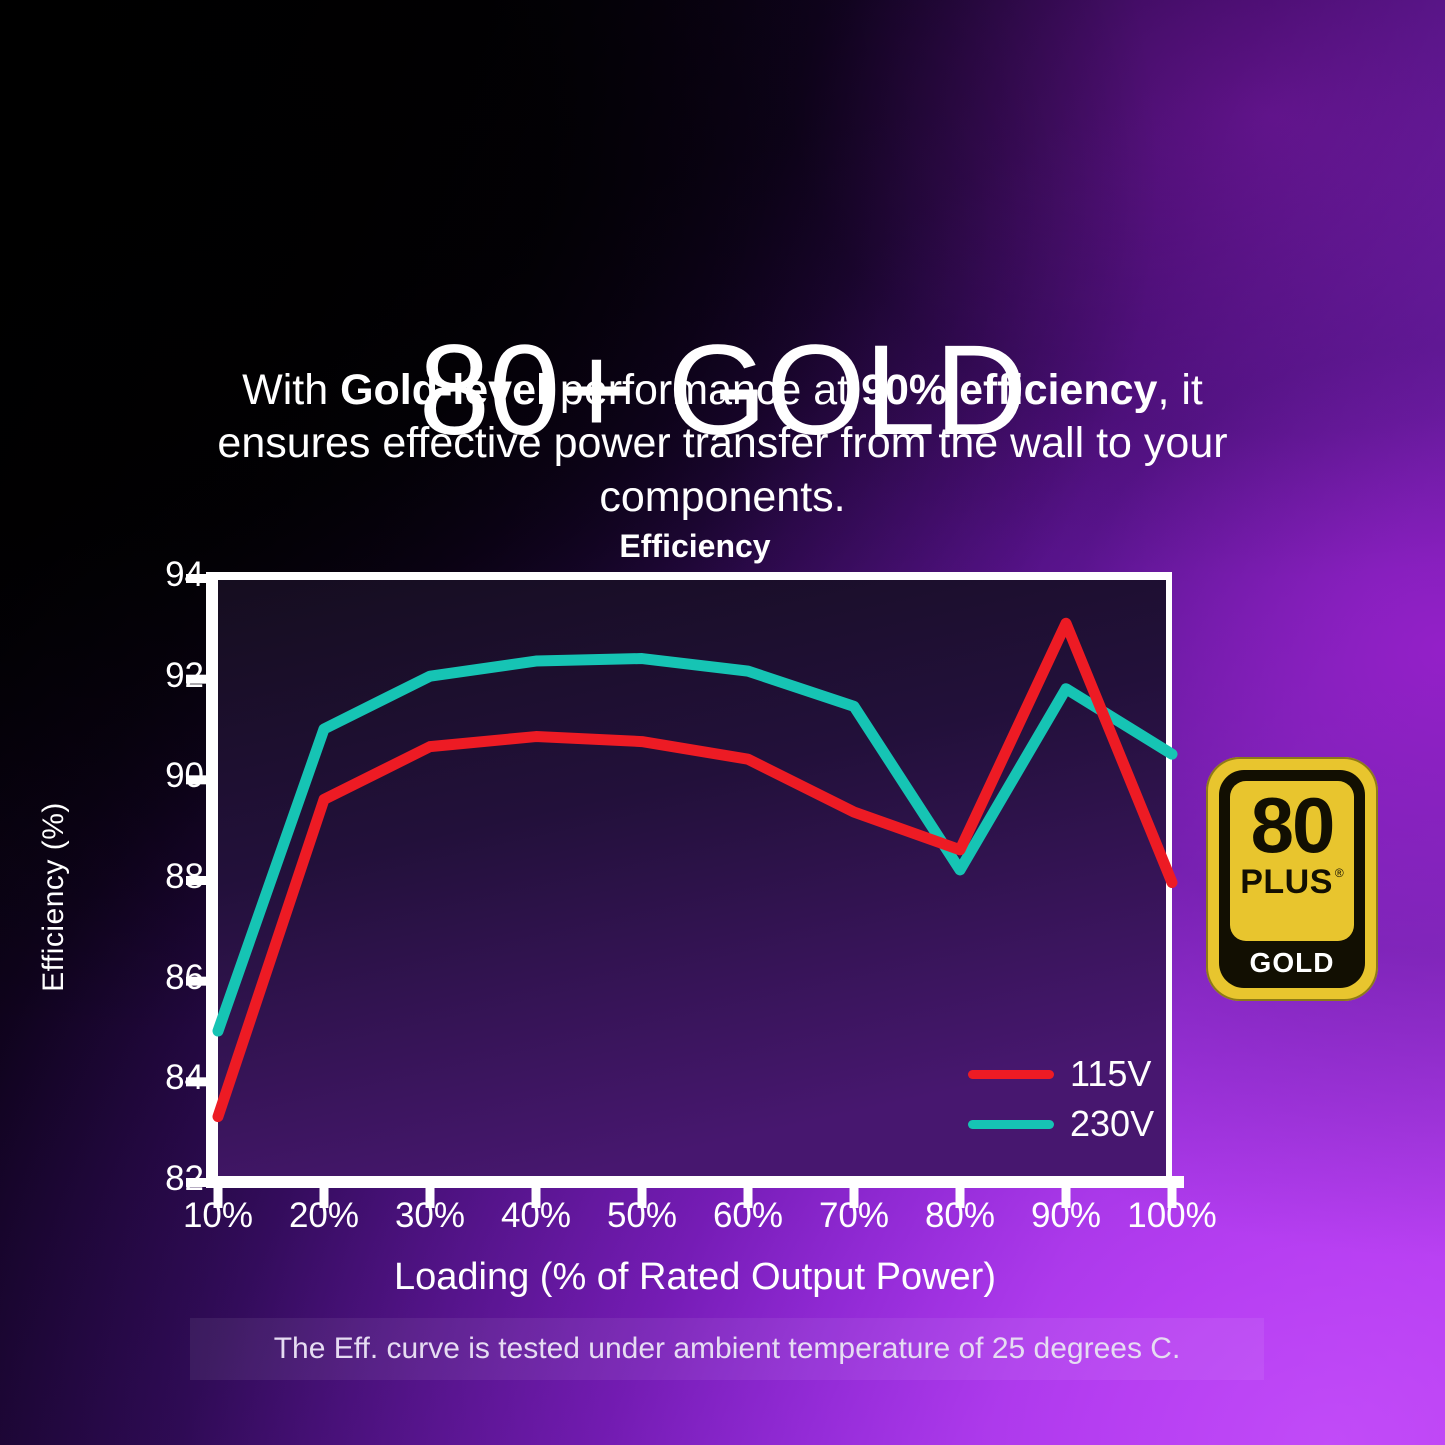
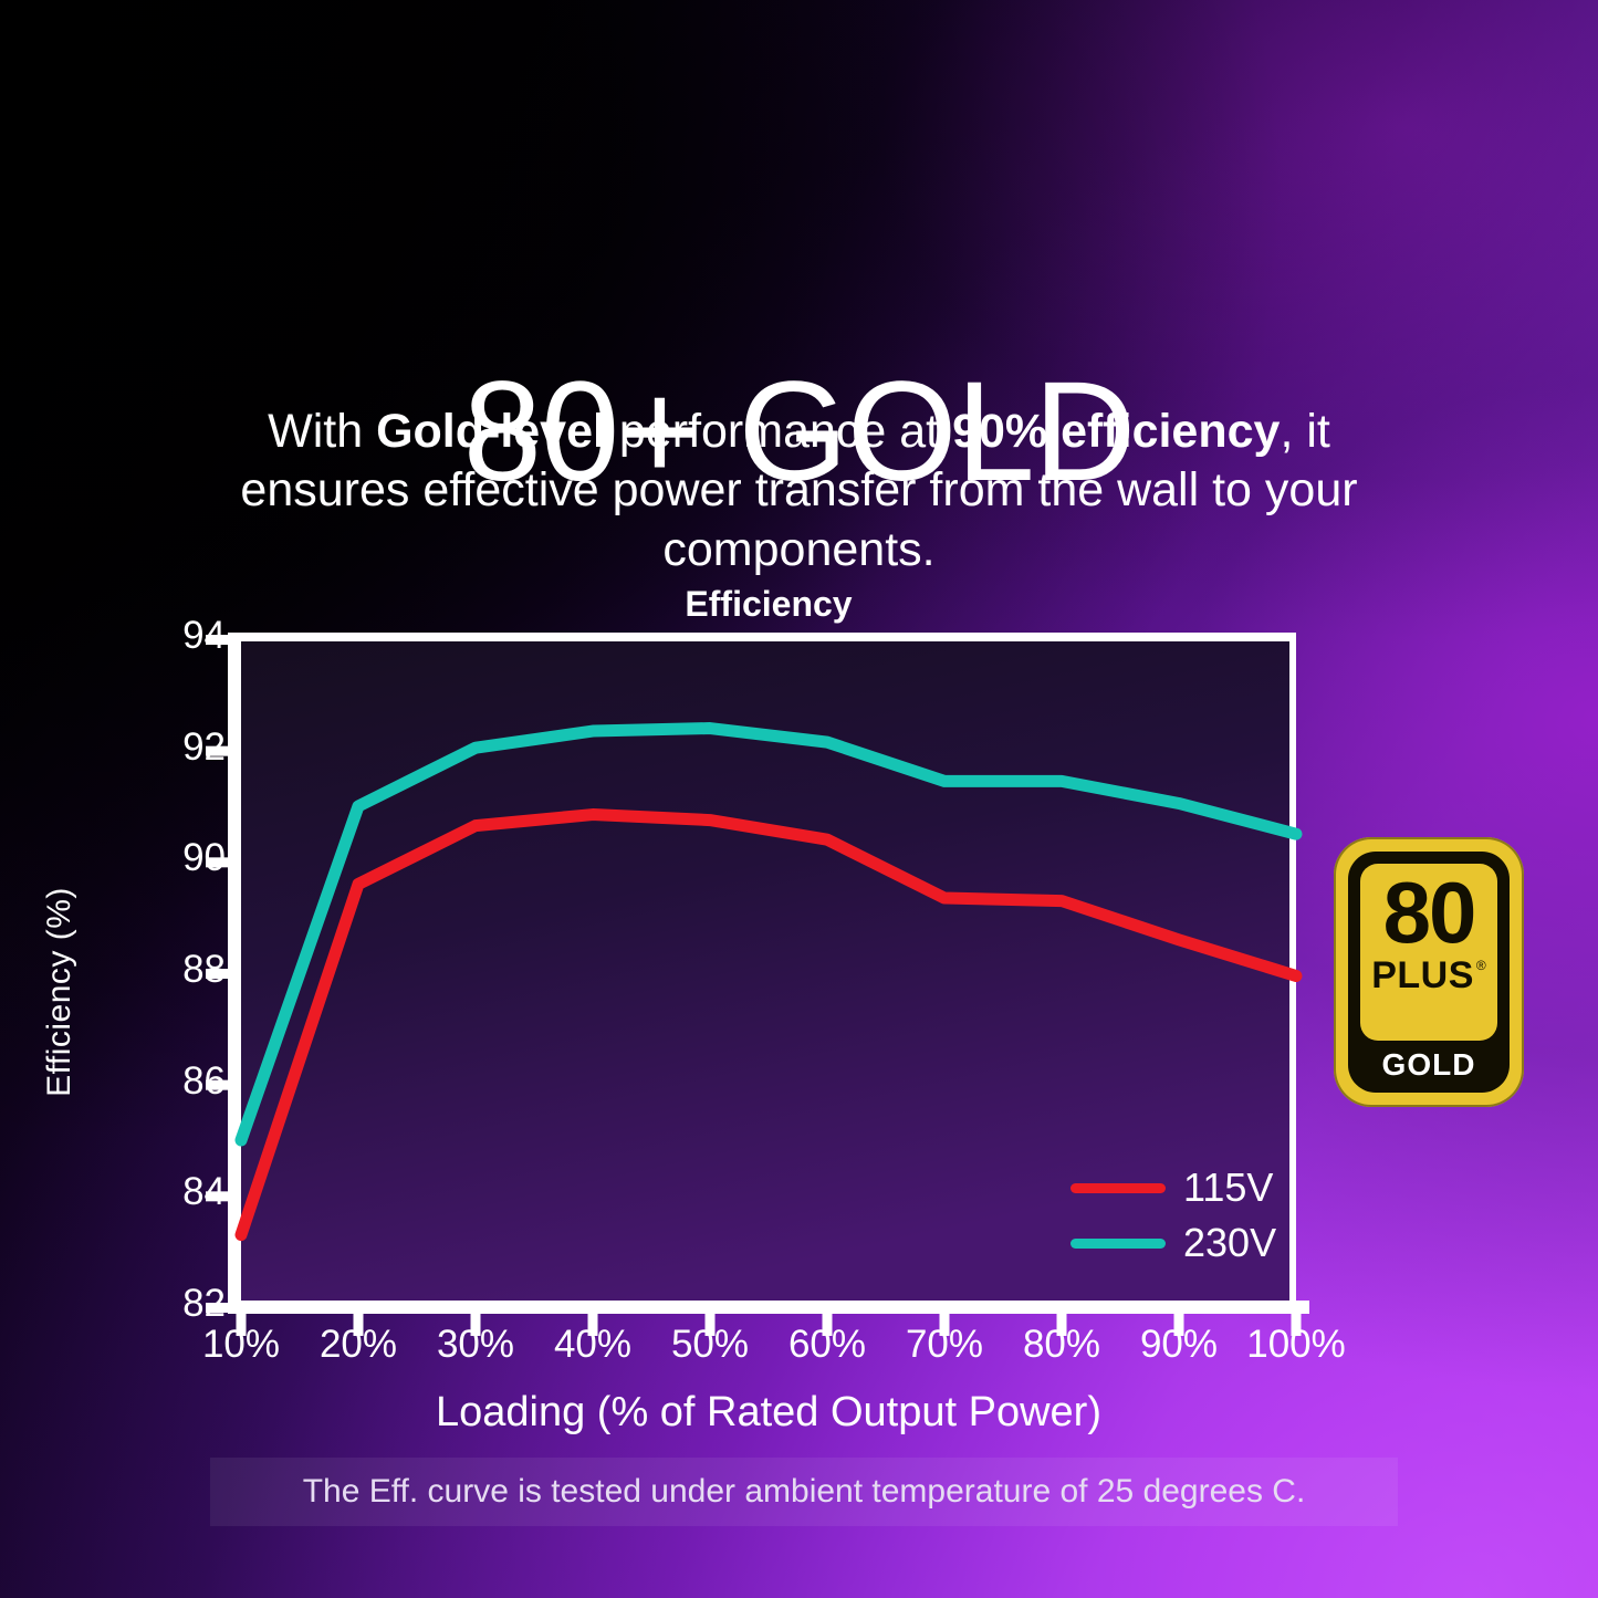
115V/80: 88.6% -> 89.3%
230V/80: 88.2% -> 91.5%
115V/90: 93.1% -> 88.6%
230V/90: 91.8% -> 91.0%
